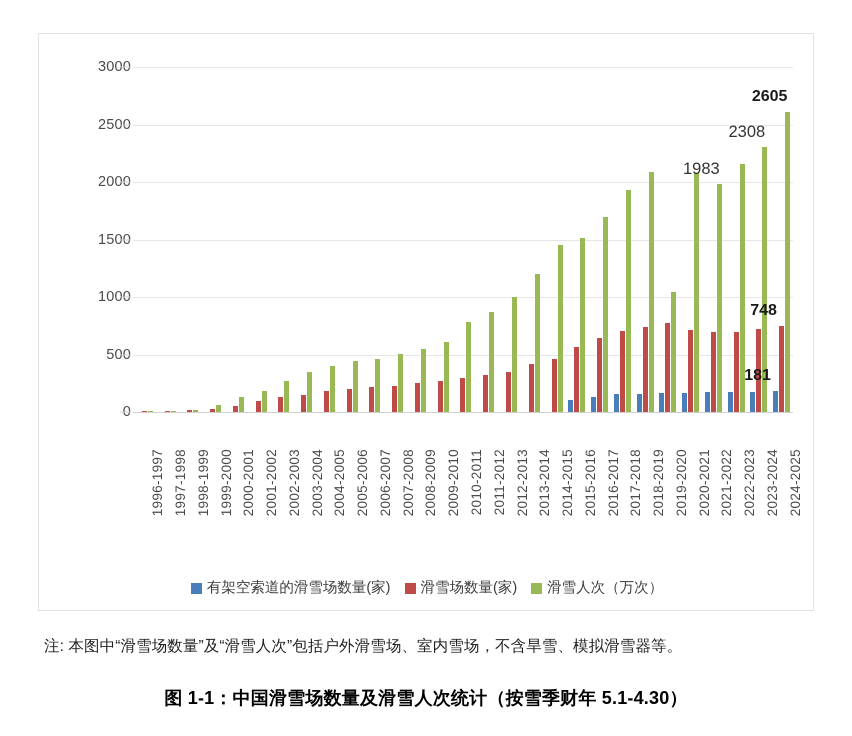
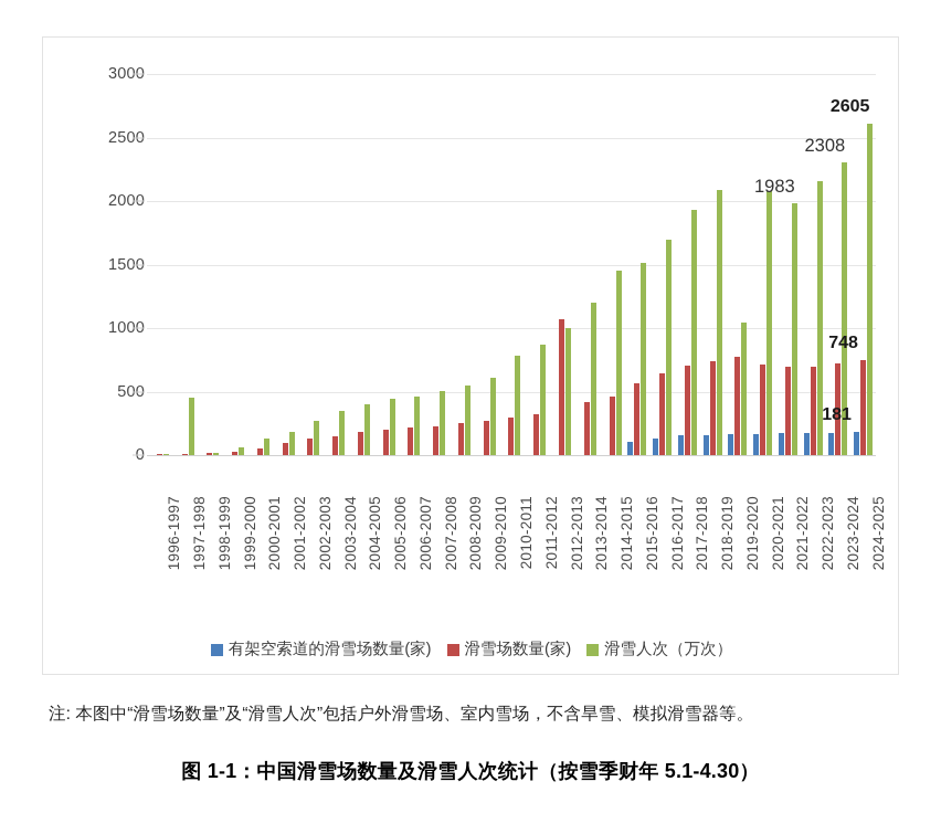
滑雪人次（万次）/1997-1998: 10 -> 450
滑雪场数量(家)/2012-2013: 350 -> 1070
